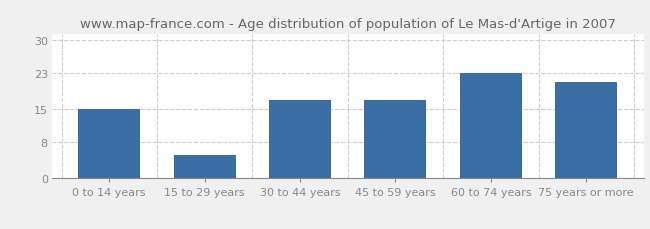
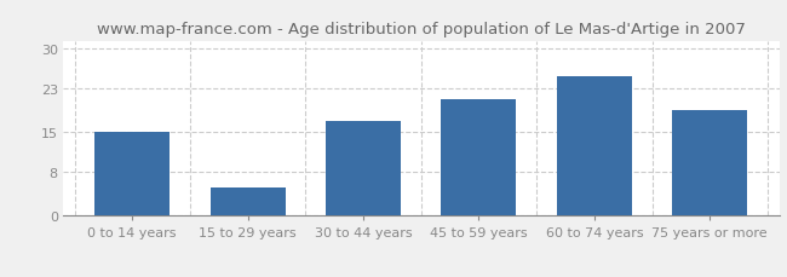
45 to 59 years: 17 -> 21
60 to 74 years: 23 -> 25
75 years or more: 21 -> 19
